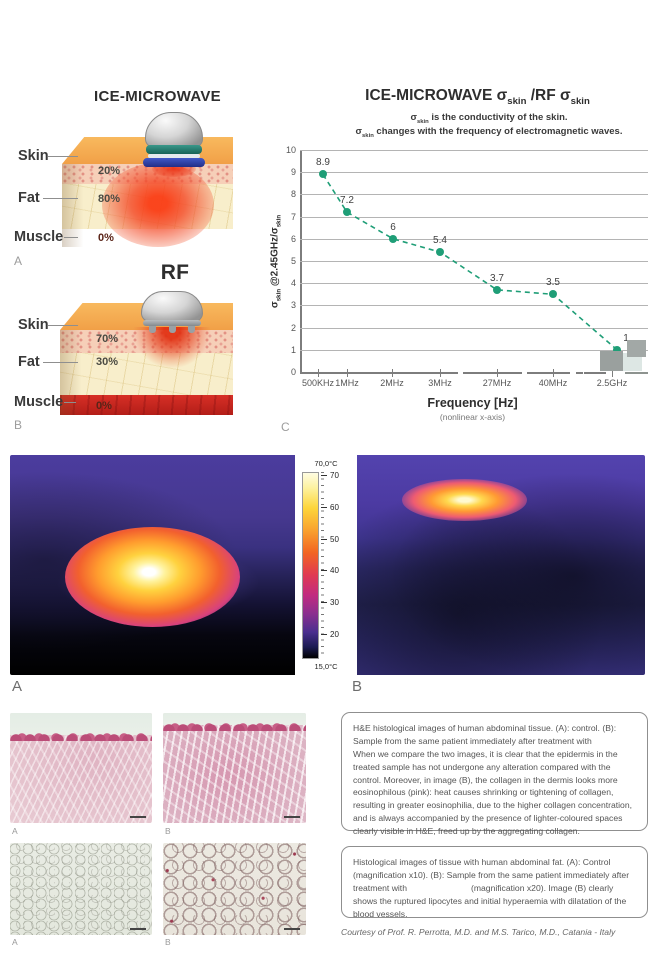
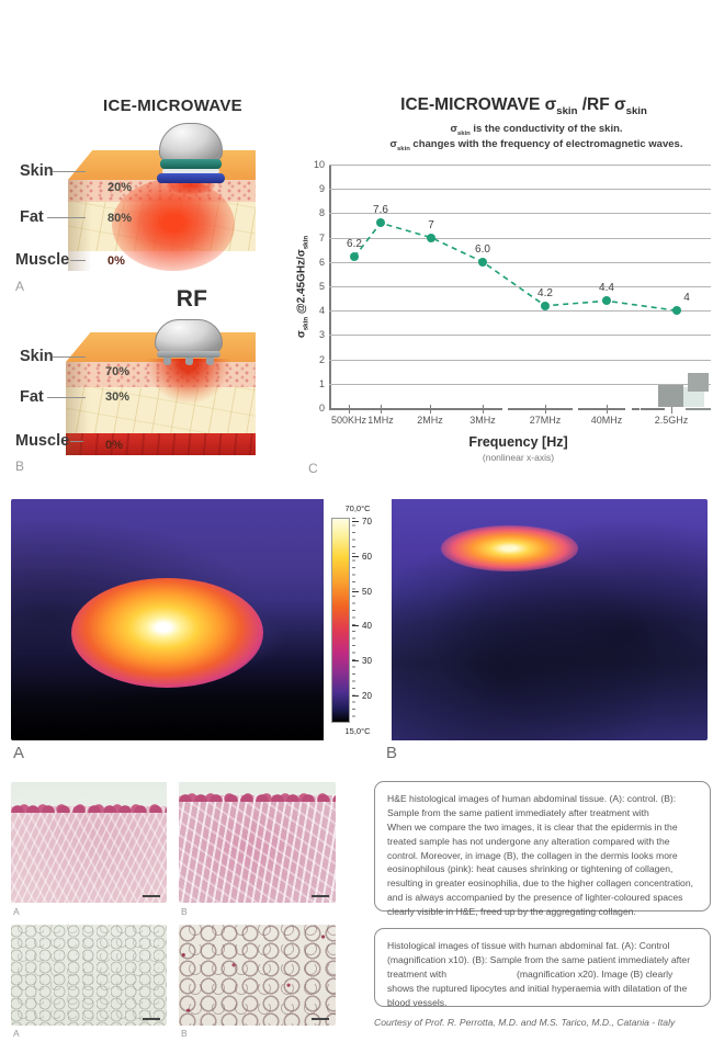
500KHz: 8.9 -> 6.2
1MHz: 7.2 -> 7.6
2MHz: 6 -> 7
3MHz: 5.4 -> 6.0
27MHz: 3.7 -> 4.2
40MHz: 3.5 -> 4.4
2.5GHz: 1 -> 4
